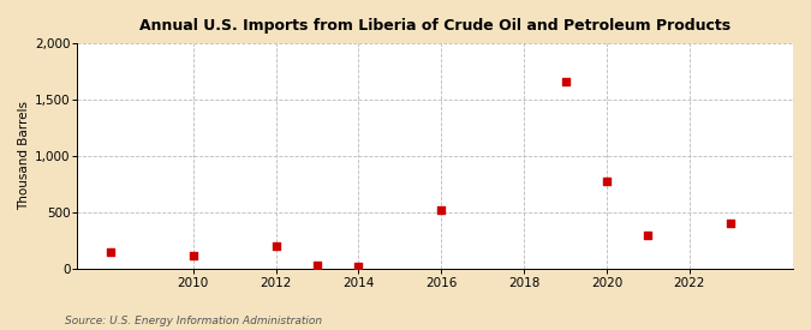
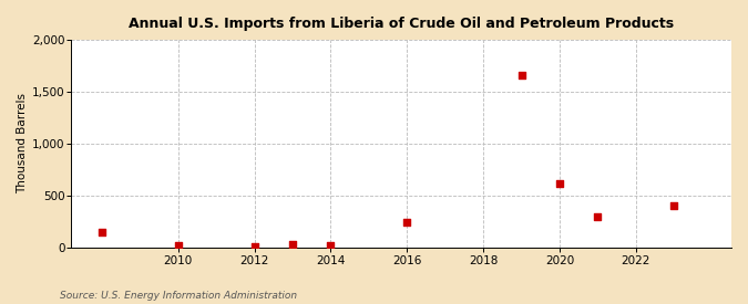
2010: 120 -> 20
2012: 200 -> 10
2016: 520 -> 240
2020: 780 -> 620
